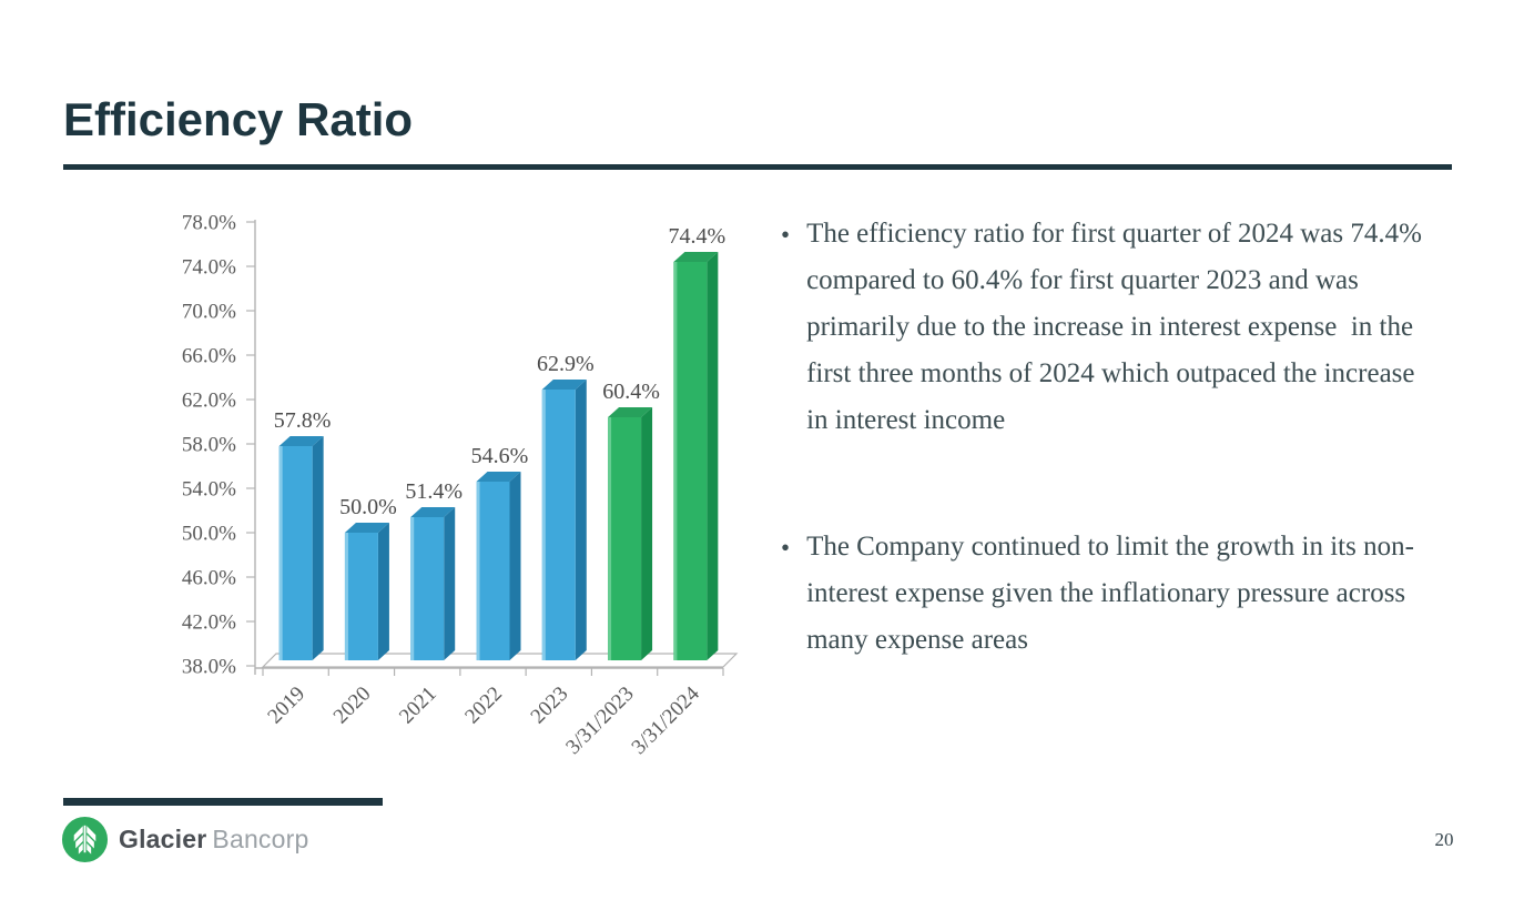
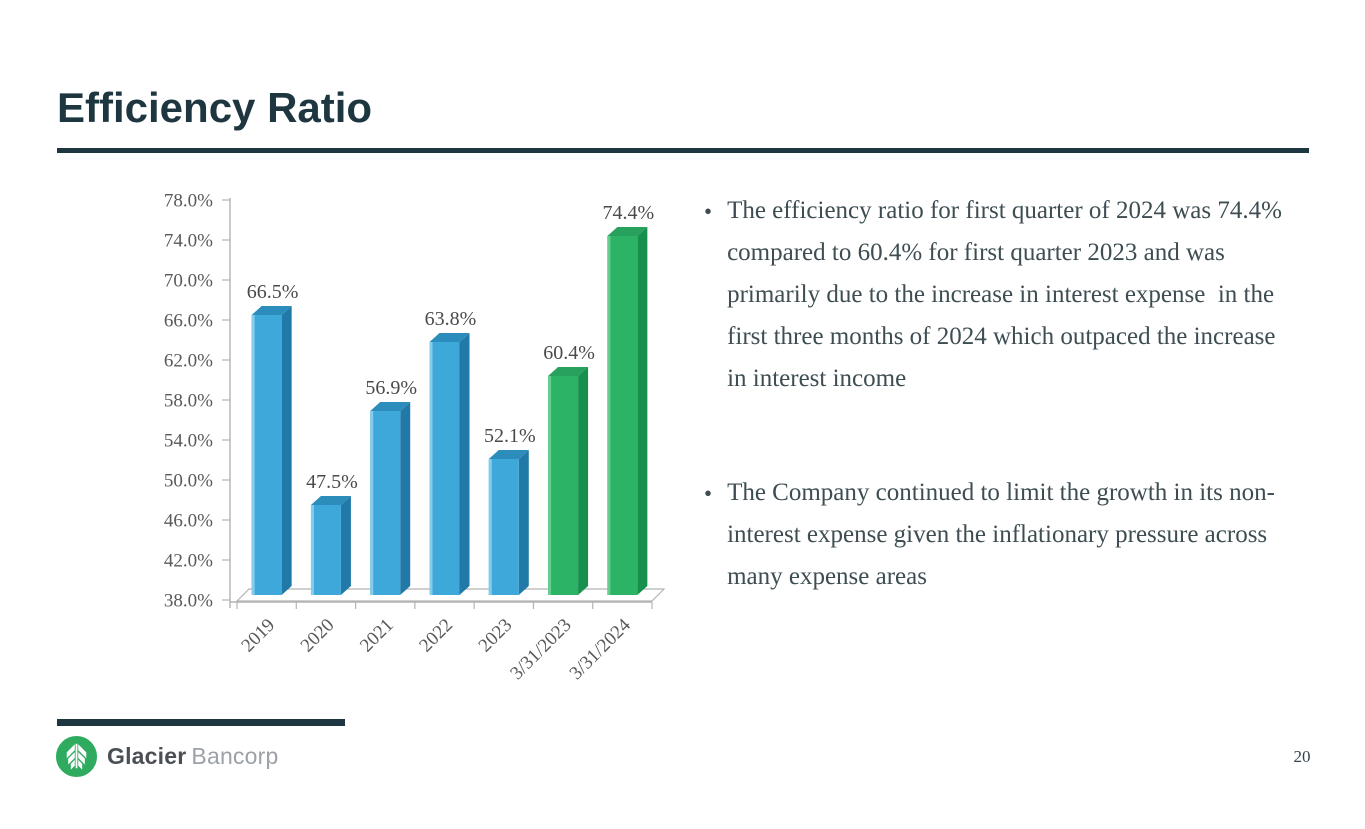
2019: 57.8% -> 66.5%
2020: 50.0% -> 47.5%
2021: 51.4% -> 56.9%
2022: 54.6% -> 63.8%
2023: 62.9% -> 52.1%
